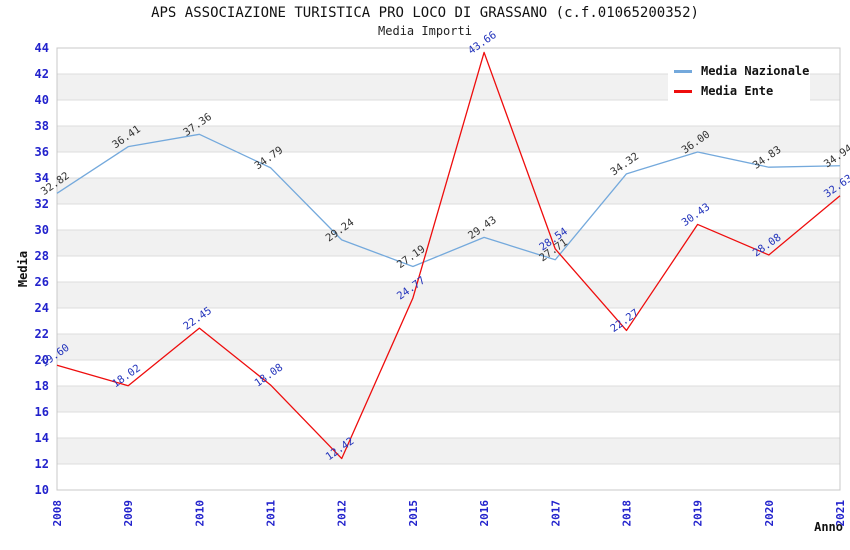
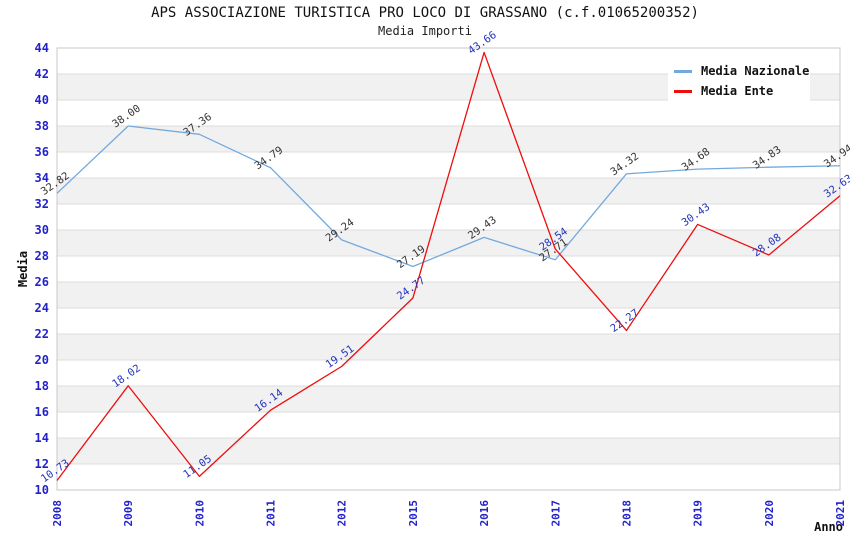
Media Ente/2008: 19.60 -> 10.73
Media Nazionale/2009: 36.41 -> 38.00
Media Ente/2010: 22.45 -> 11.05
Media Ente/2011: 18.08 -> 16.14
Media Ente/2012: 12.42 -> 19.51
Media Nazionale/2019: 36.00 -> 34.68
